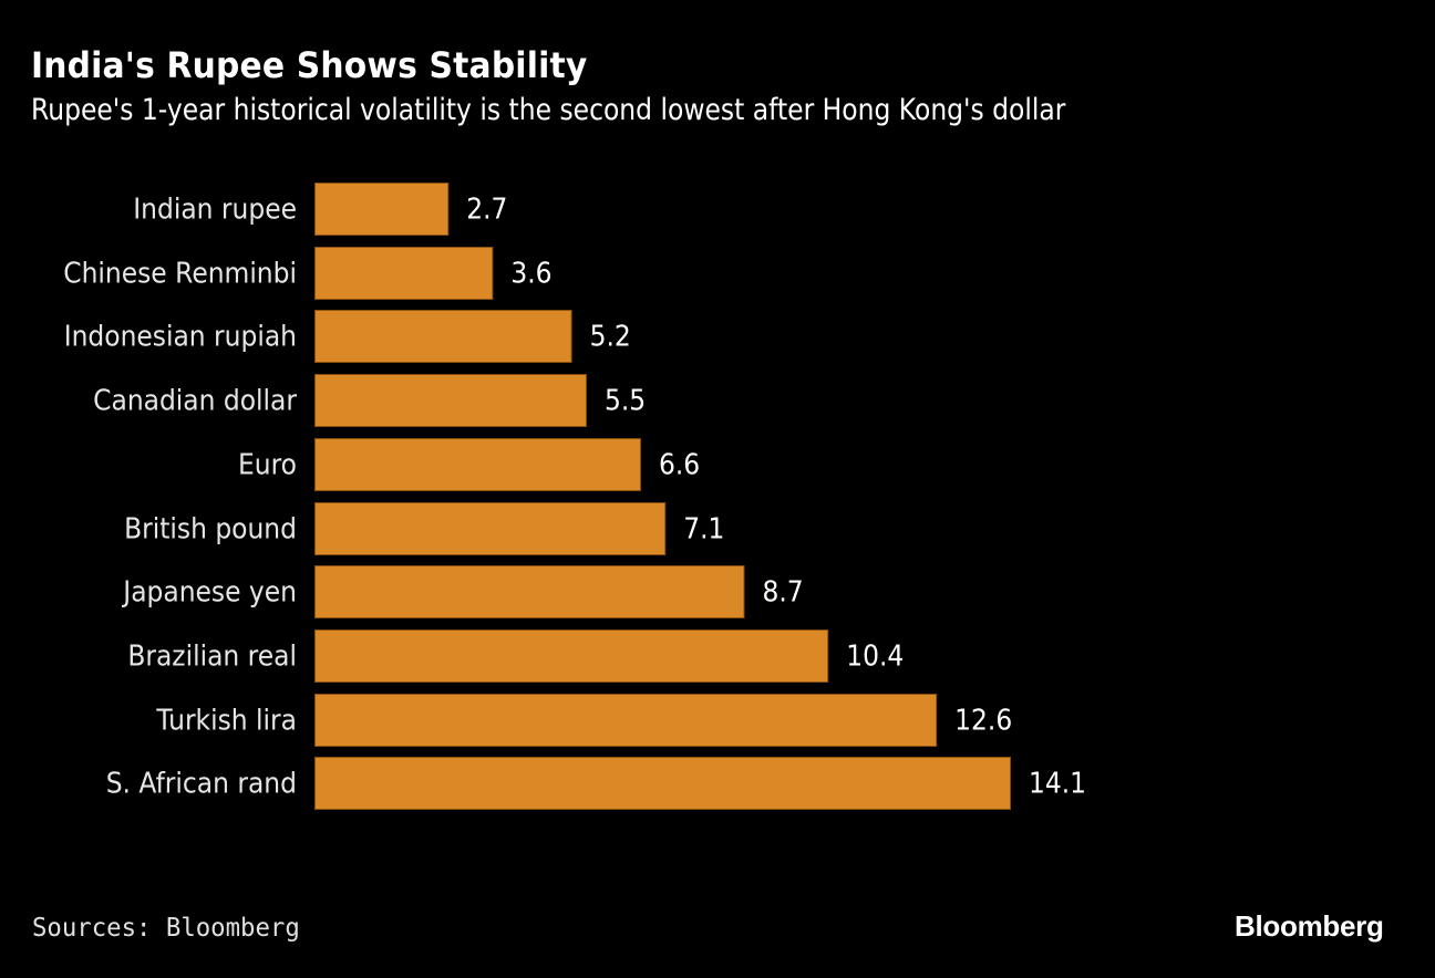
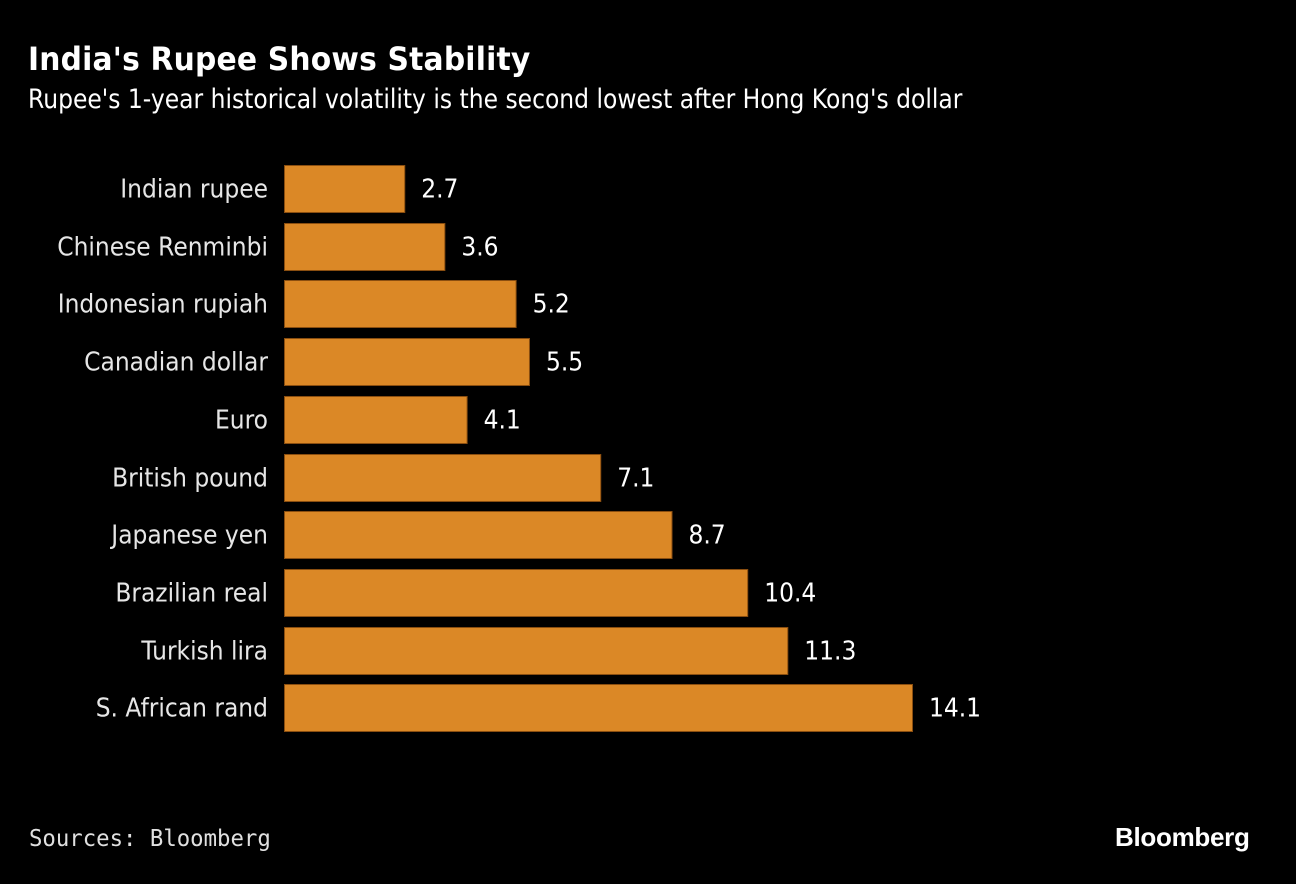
Euro: 6.6 -> 4.1
Turkish lira: 12.6 -> 11.3
